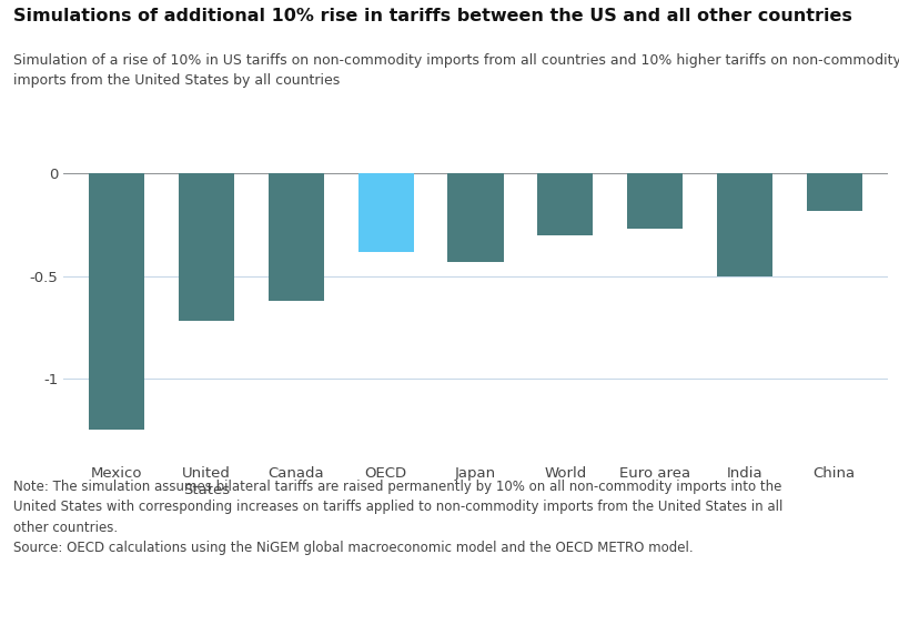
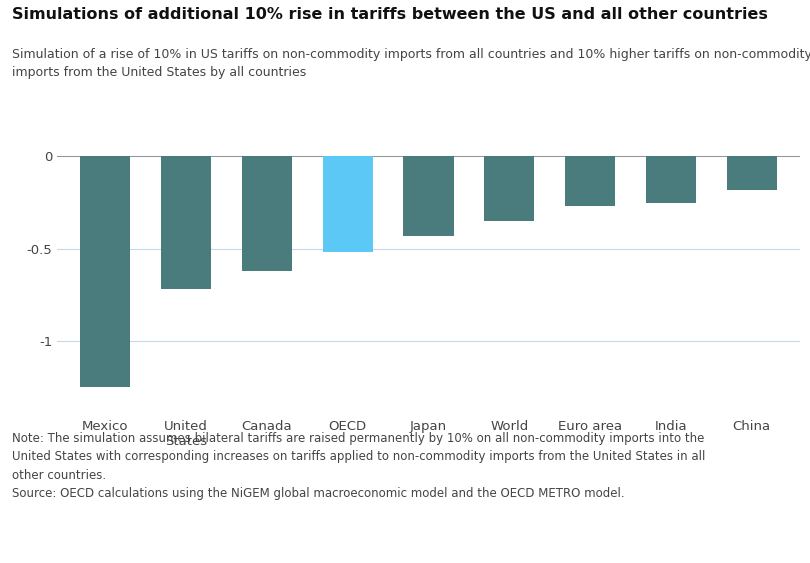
OECD: -0.38 -> -0.52
World: -0.30 -> -0.35
India: -0.50 -> -0.25
